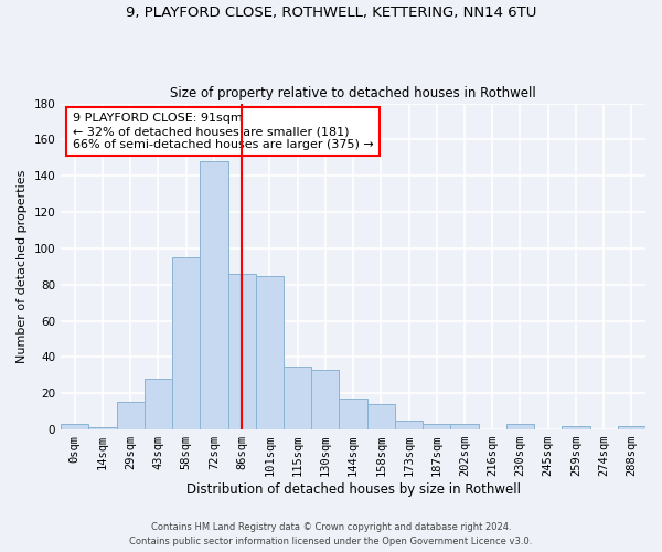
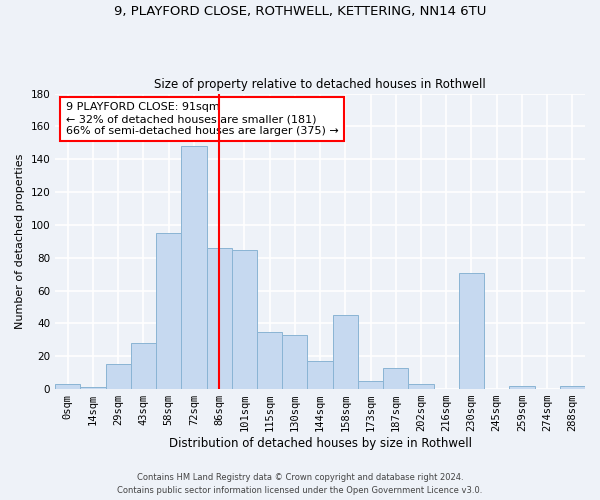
158sqm: 14 -> 45
187sqm: 3 -> 13
230sqm: 3 -> 71
